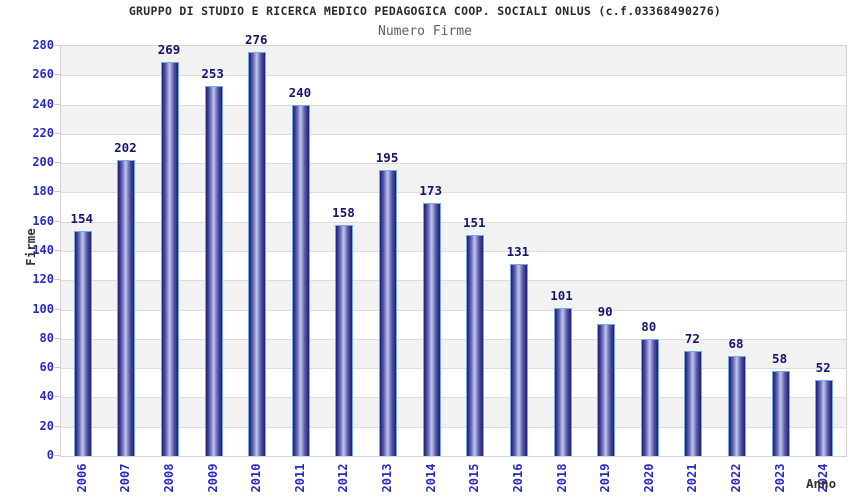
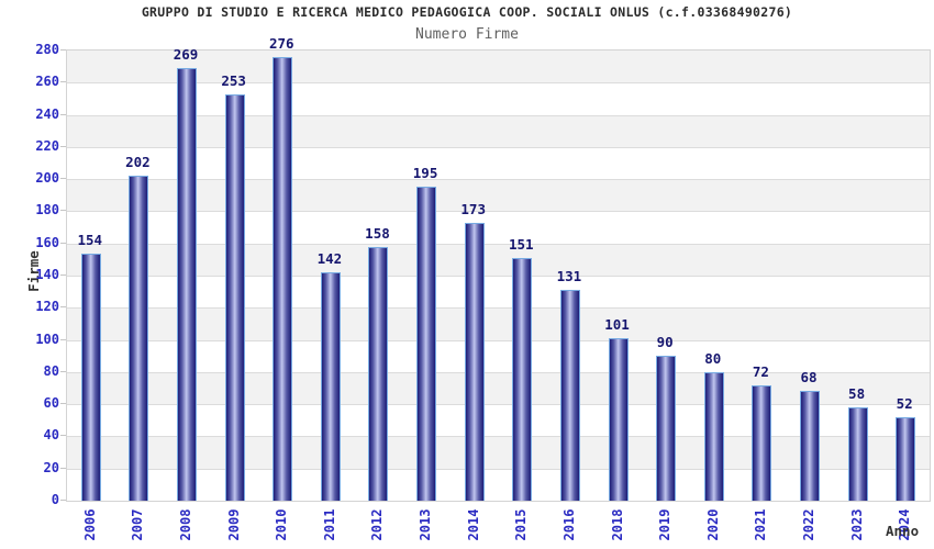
2011: 240 -> 142
